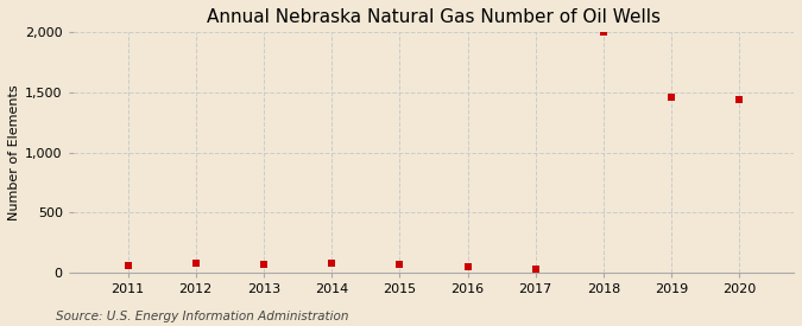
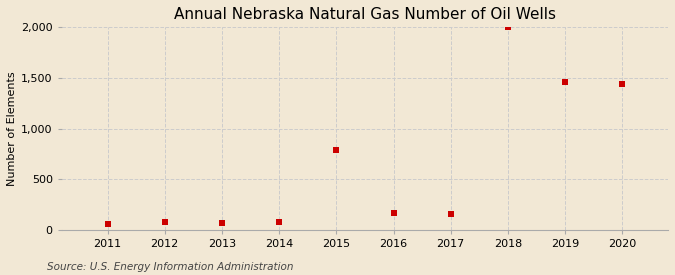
2015: 70 -> 790
2016: 50 -> 170
2017: 30 -> 160
